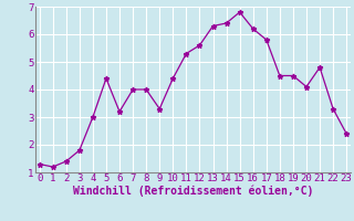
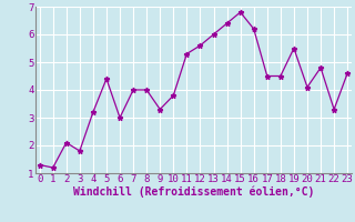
2: 1.4 -> 2.1
4: 3.0 -> 3.2
6: 3.2 -> 3.0
10: 4.4 -> 3.8
13: 6.3 -> 6.0
17: 5.8 -> 4.5
19: 4.5 -> 5.5
23: 2.4 -> 4.6
